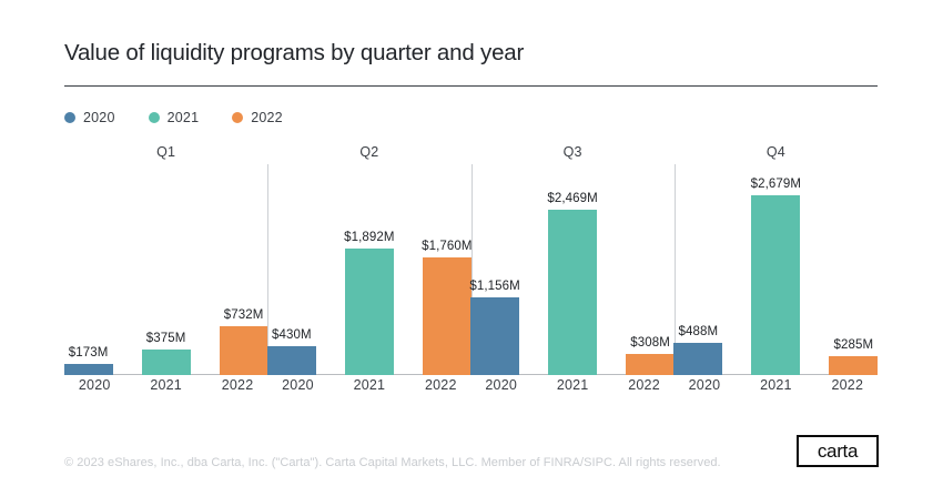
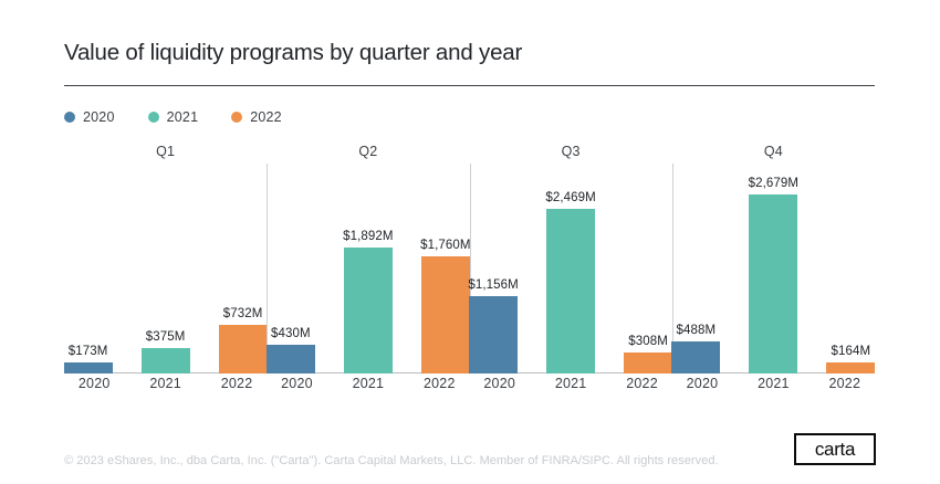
2022/Q4: $285M -> $164M
